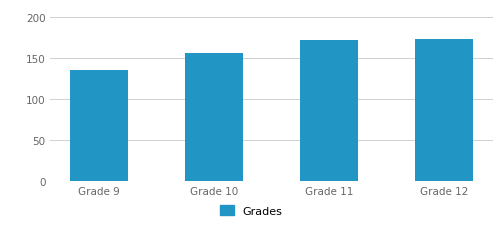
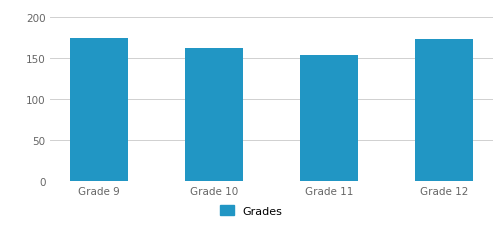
Grade 9: 136 -> 175
Grade 10: 156 -> 163
Grade 11: 172 -> 154
